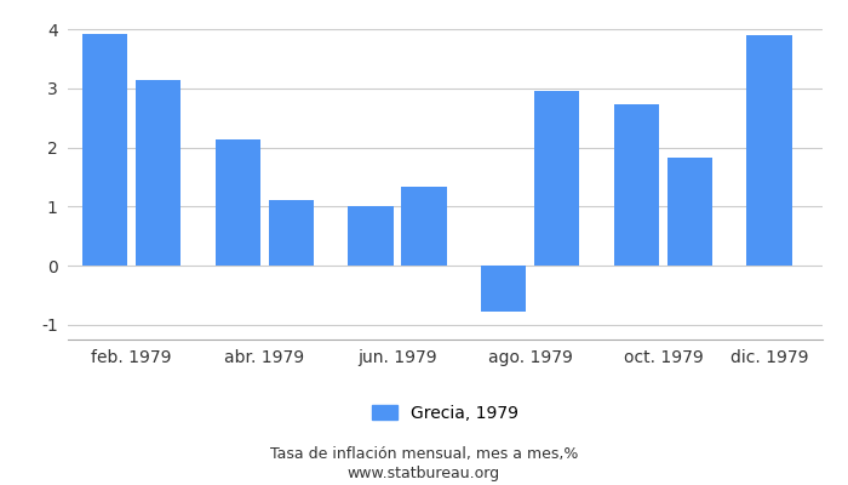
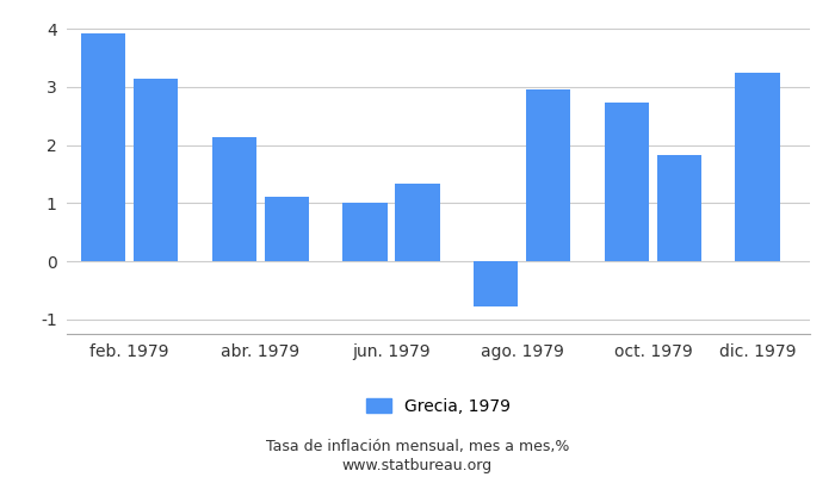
dic. 1979: 3.90 -> 3.25
